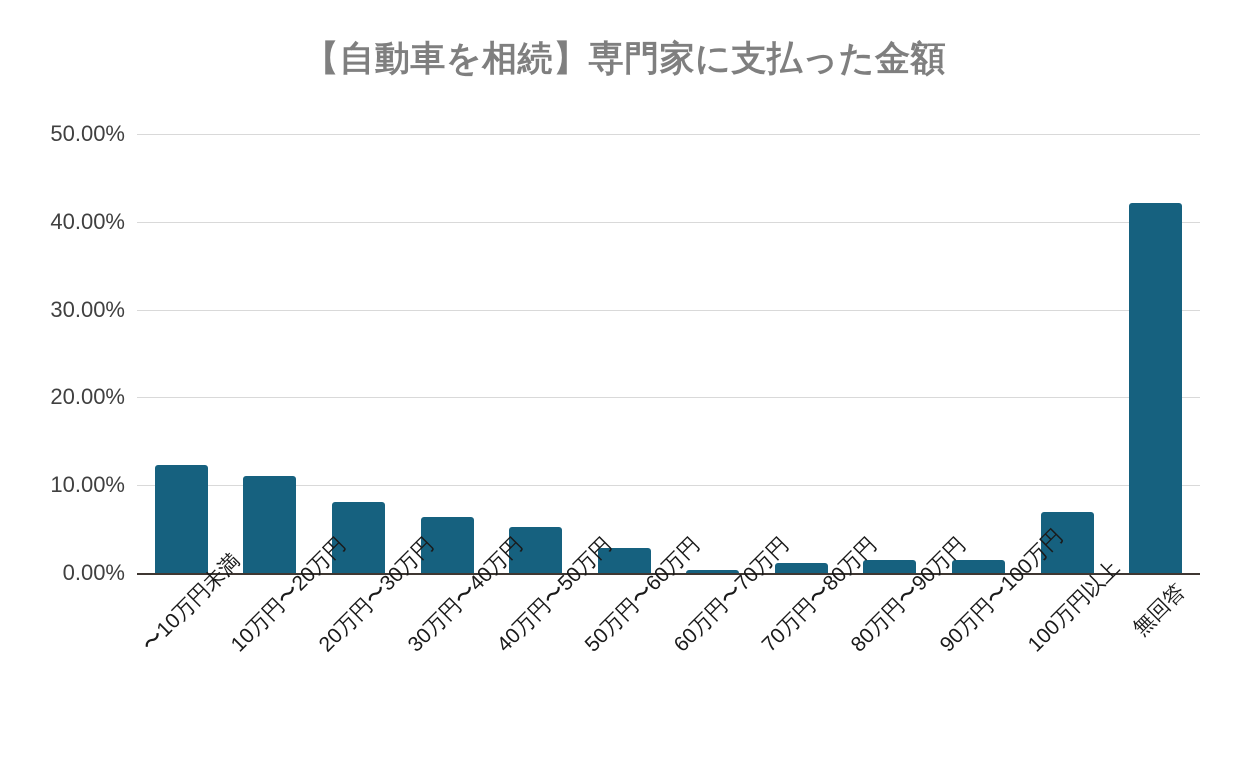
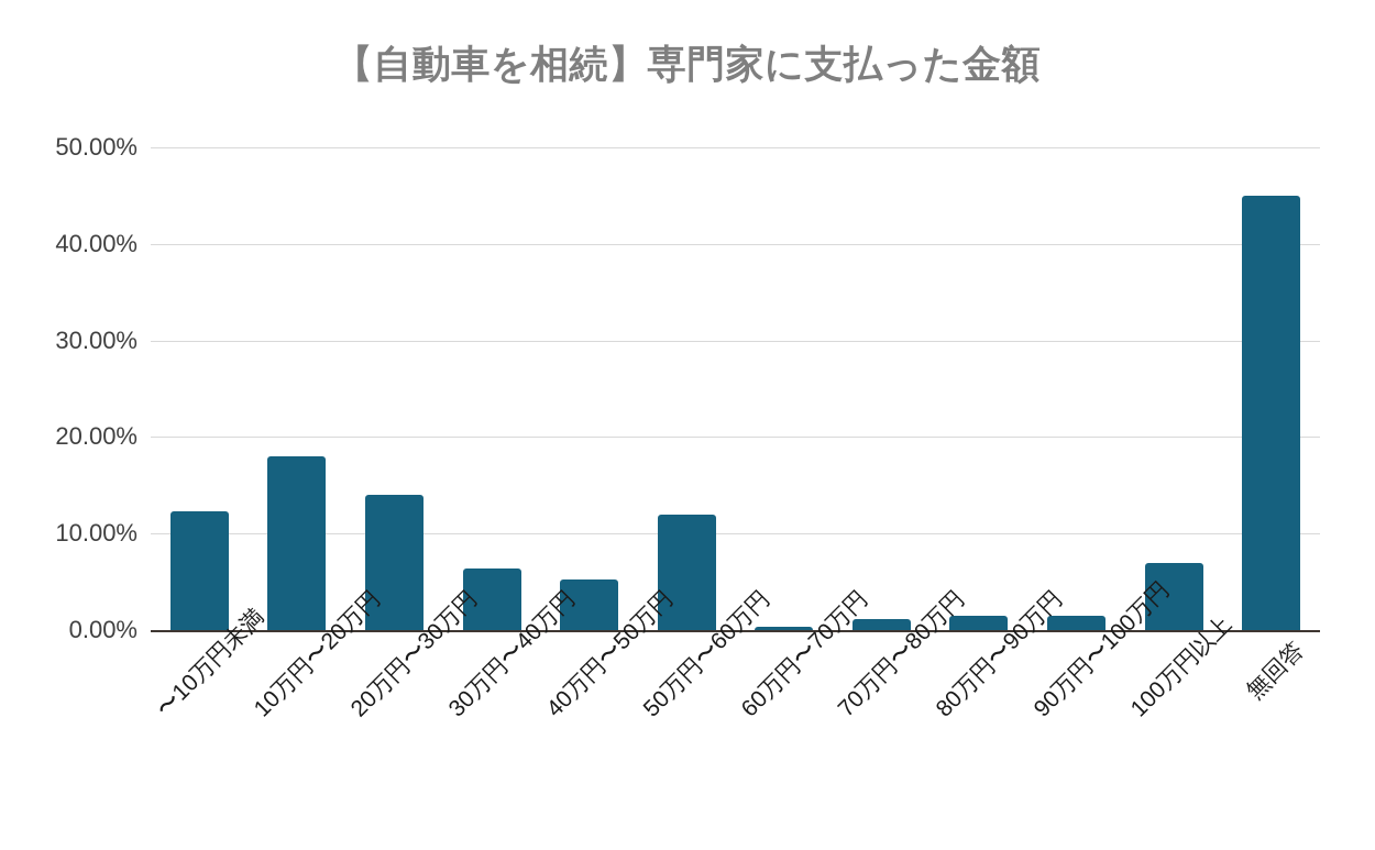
10万円〜20万円: 11% -> 18%
20万円〜30万円: 8% -> 14%
50万円〜60万円: 3% -> 12%
無回答: 42% -> 45%
